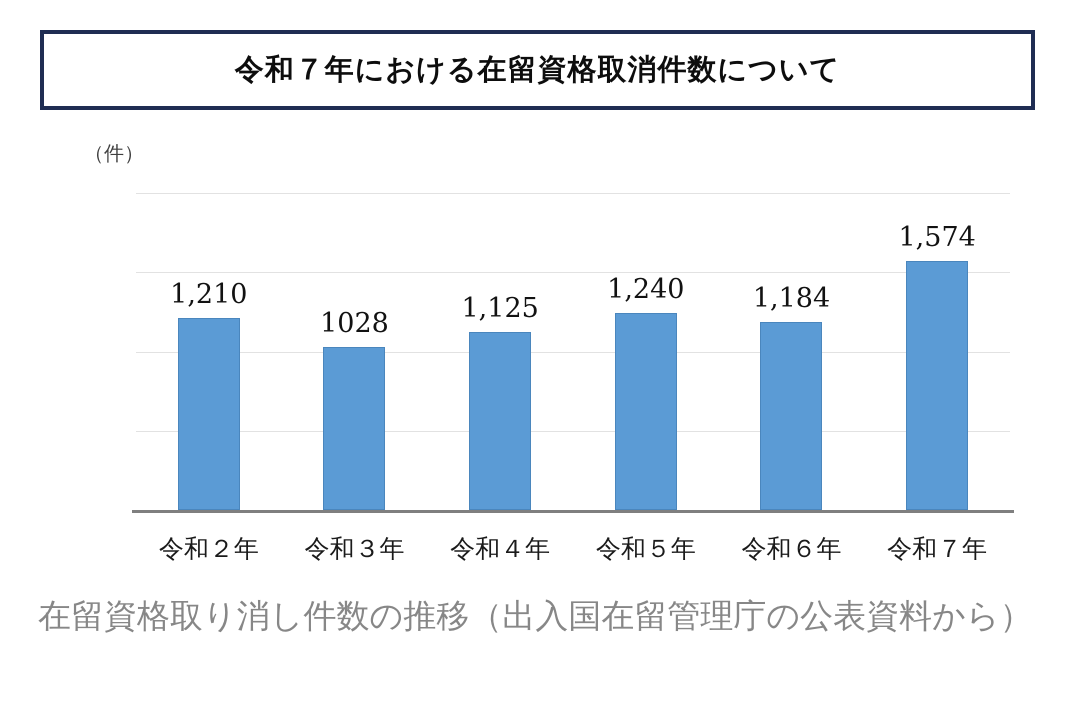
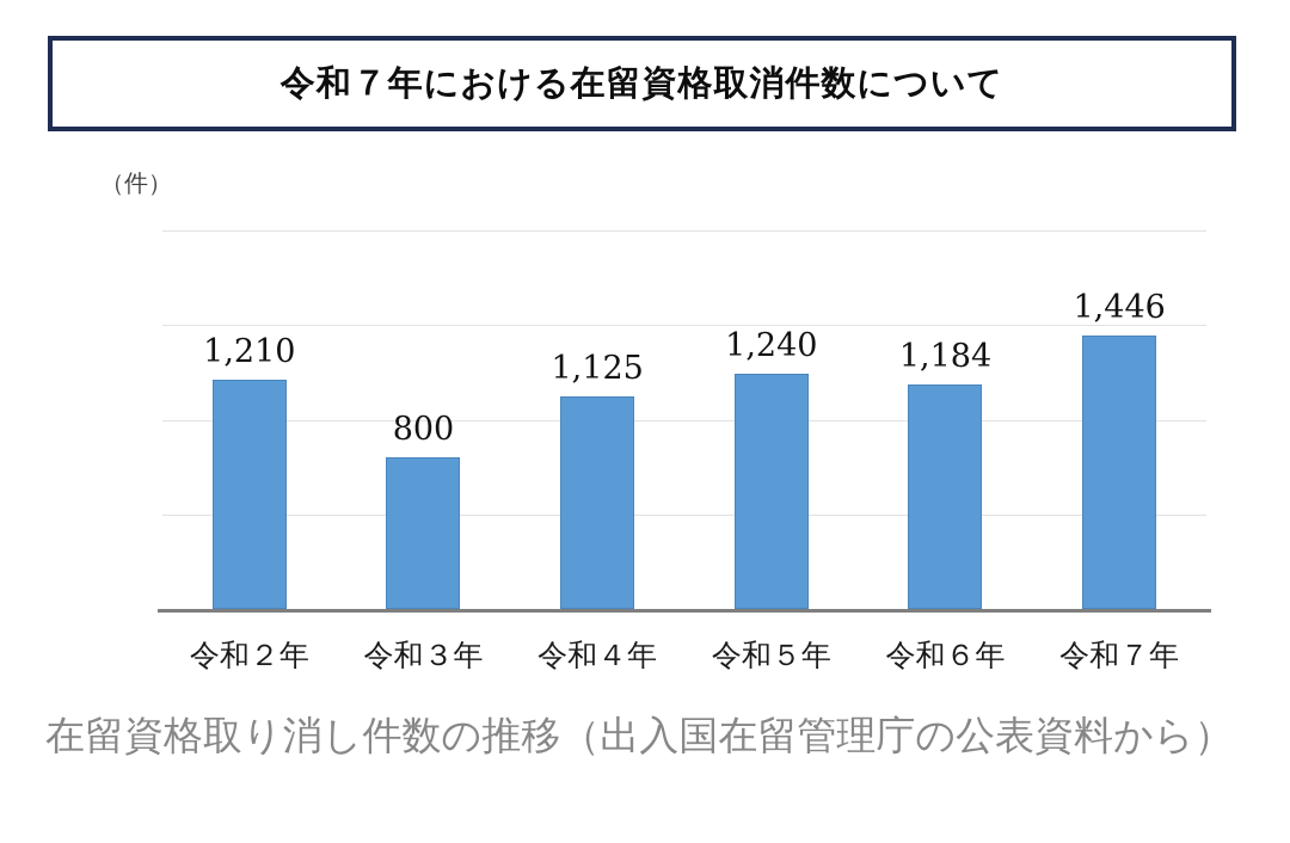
令和３年: 1028 -> 800
令和７年: 1,574 -> 1,446
